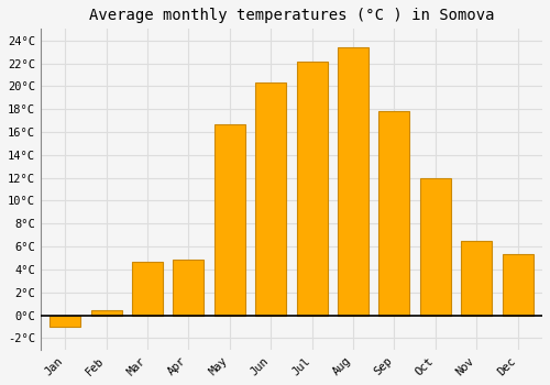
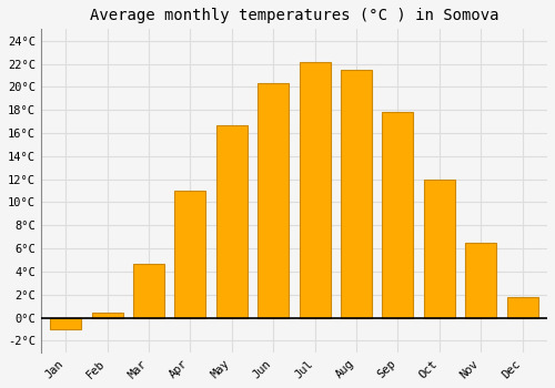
Apr: 4.9°C -> 11.0°C
Aug: 23.4°C -> 21.5°C
Dec: 5.3°C -> 1.8°C
